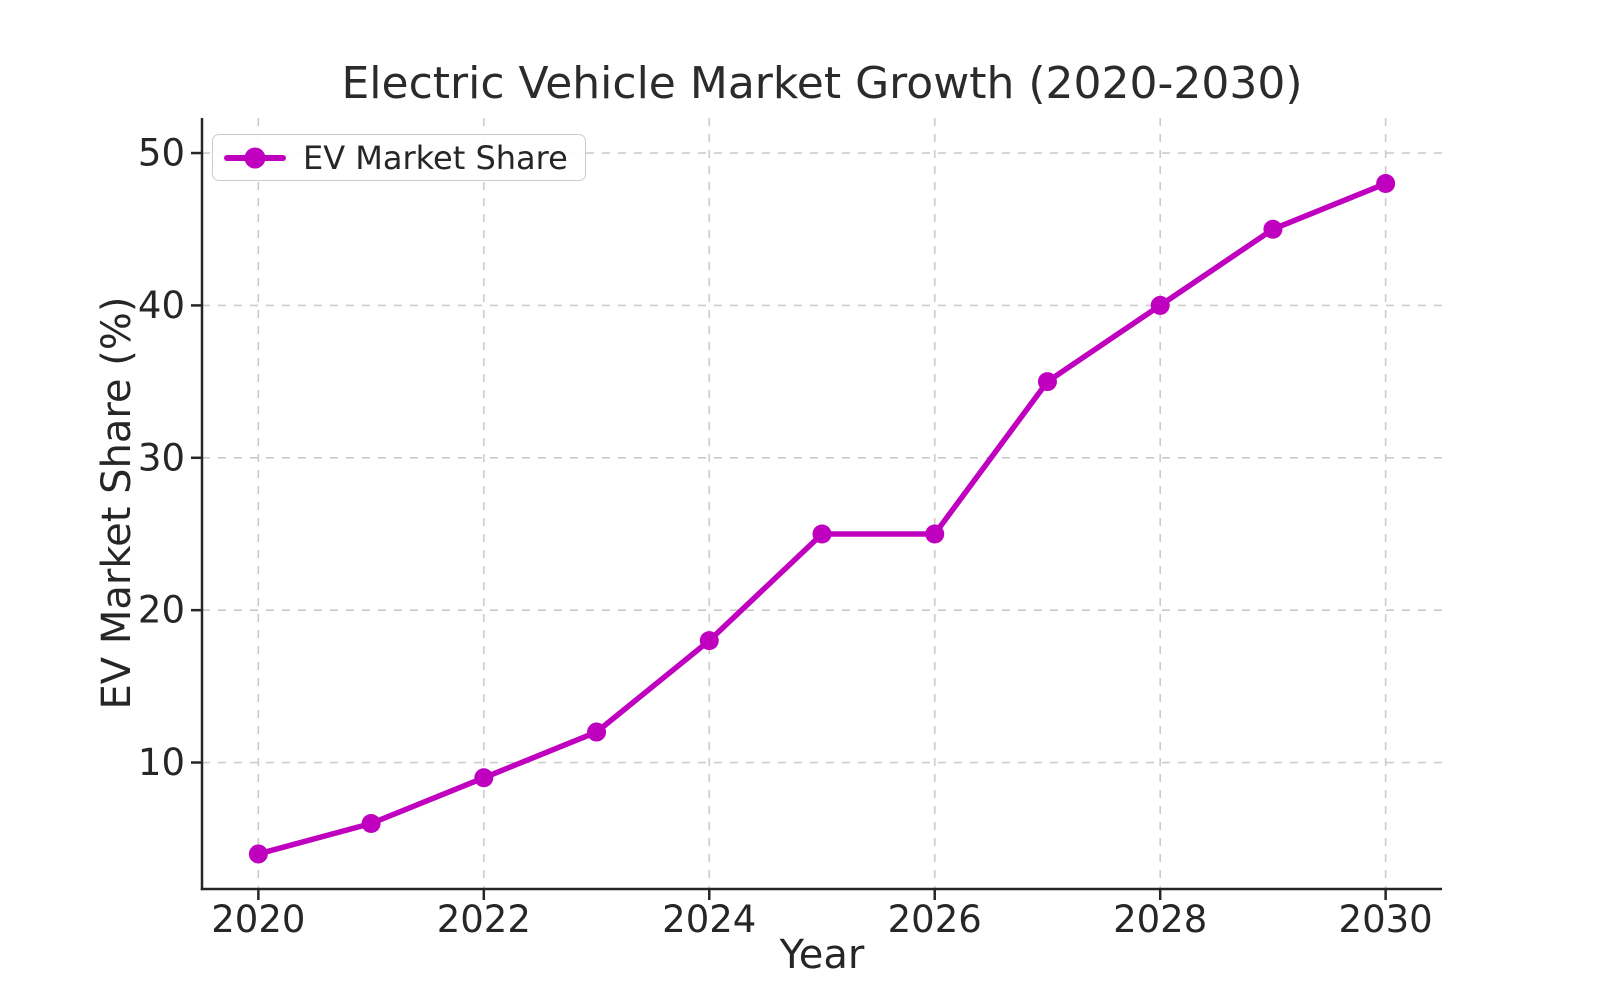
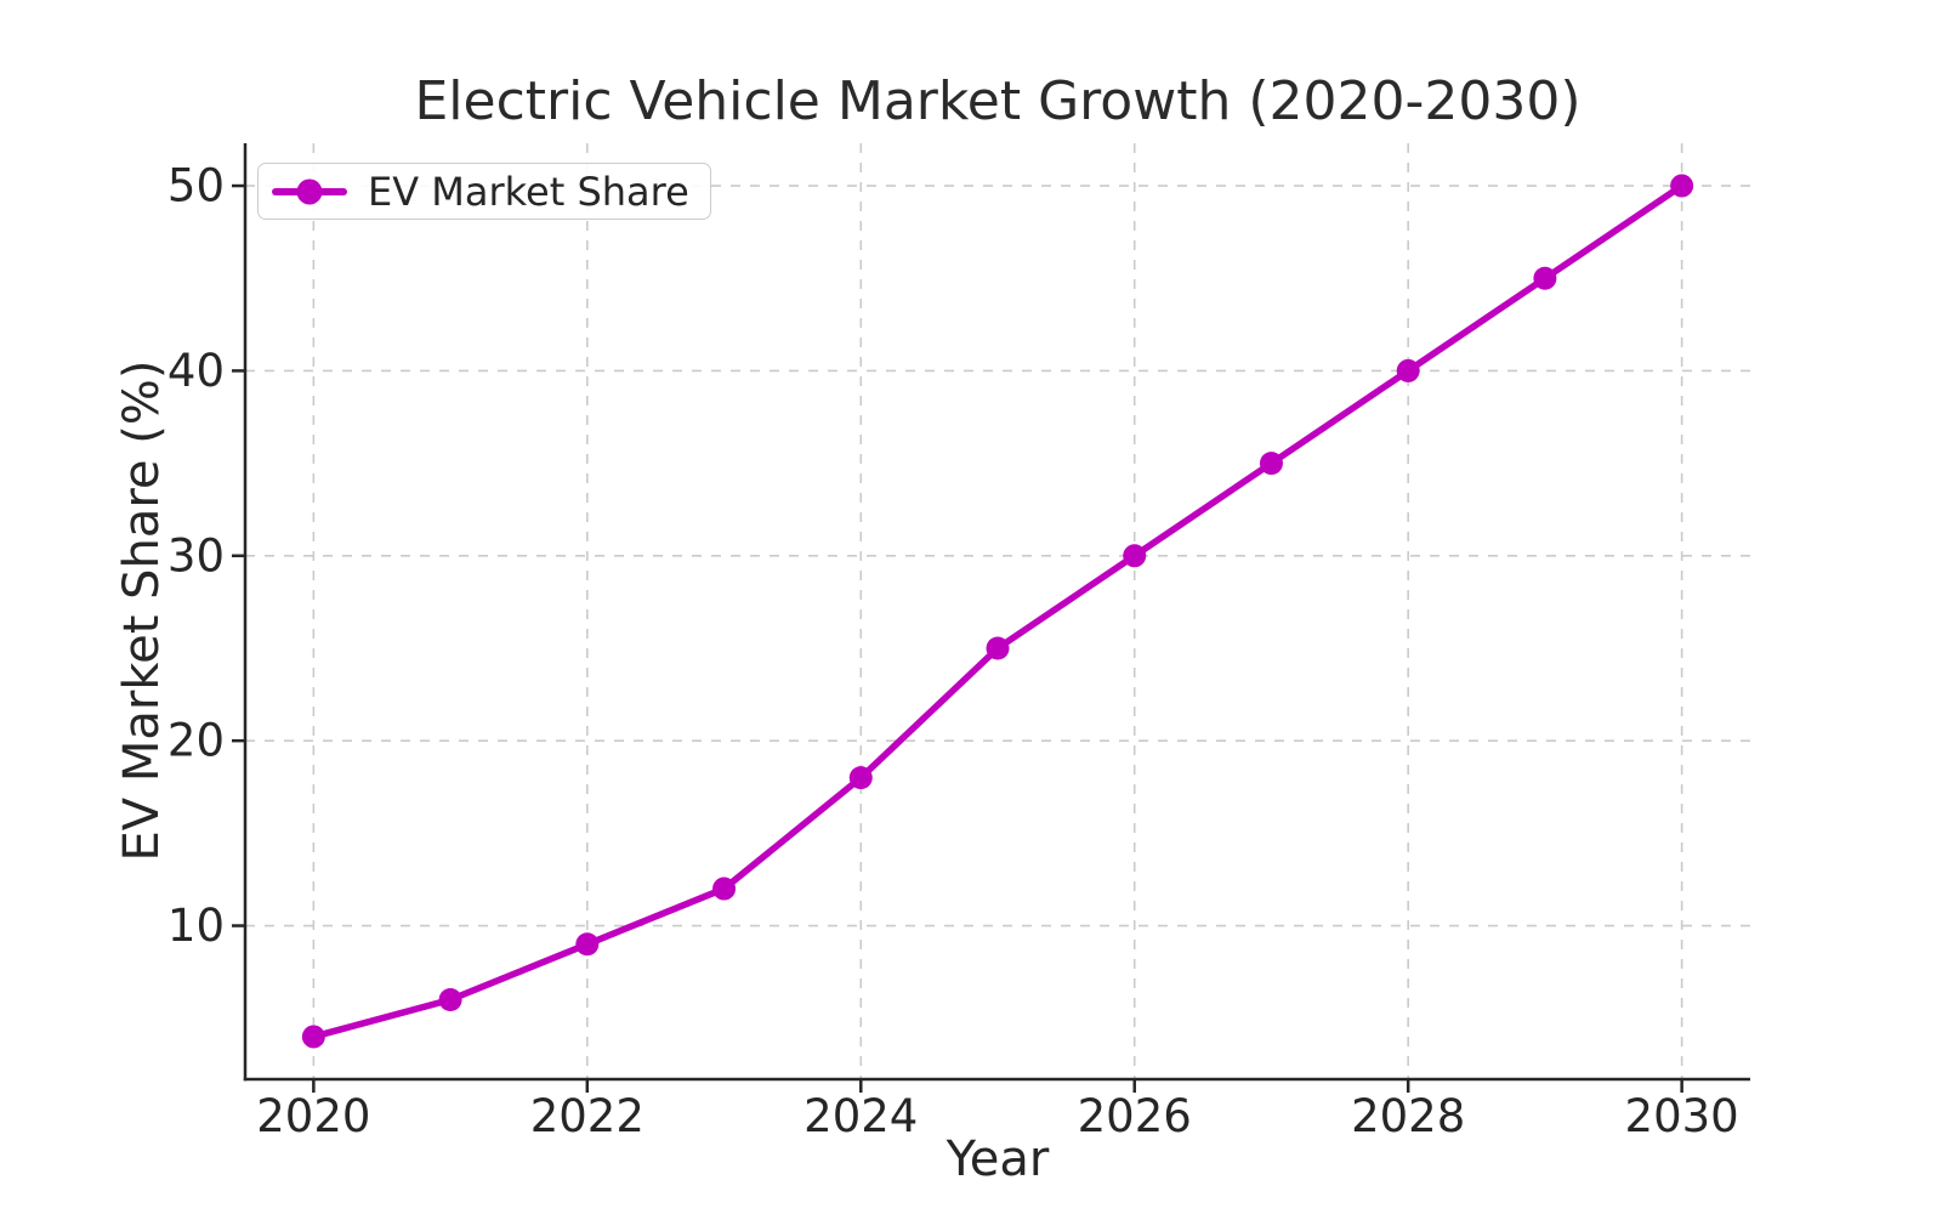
2026: 25 -> 30
2030: 48 -> 50
